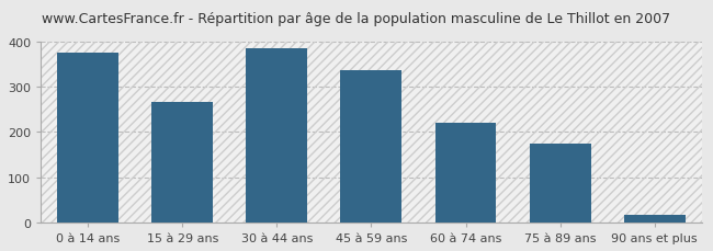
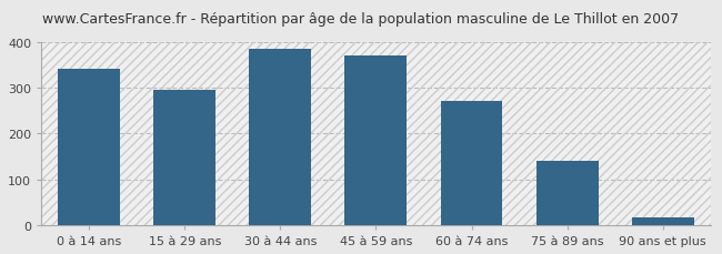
0 à 14 ans: 375 -> 340
15 à 29 ans: 265 -> 295
45 à 59 ans: 335 -> 370
60 à 74 ans: 220 -> 270
75 à 89 ans: 175 -> 140
